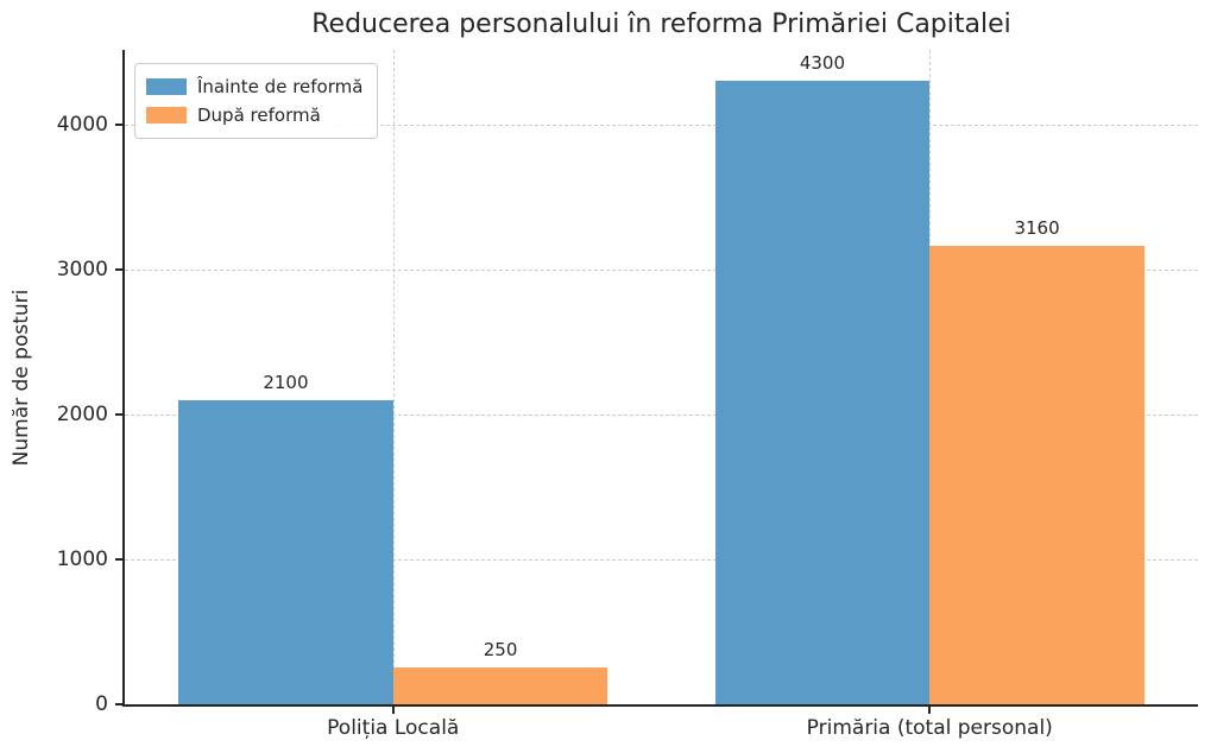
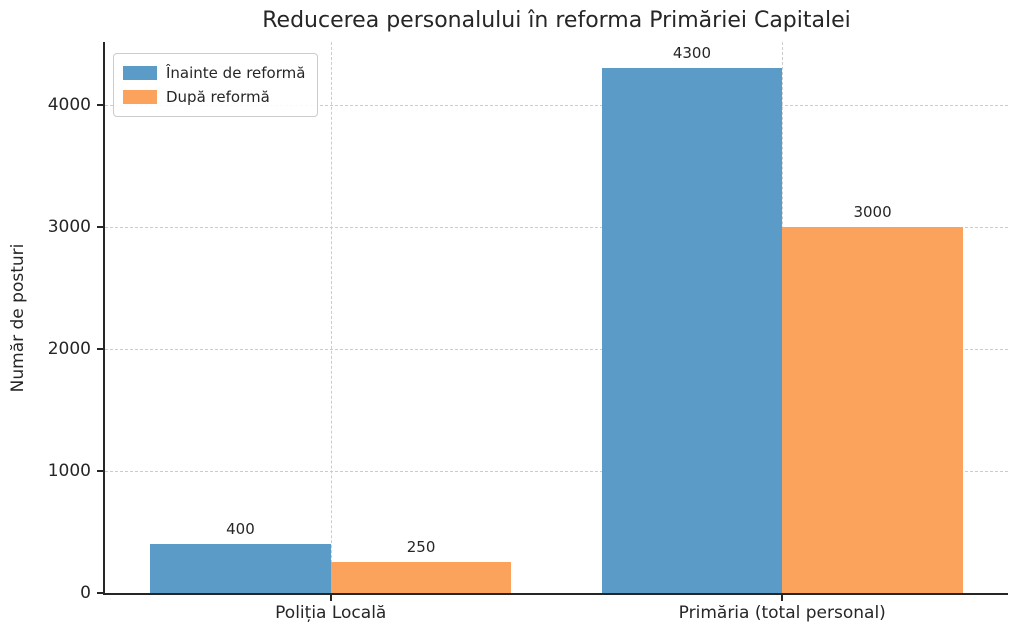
Înainte de reformă/Poliția Locală: 2100 -> 400
După reformă/Primăria (total personal): 3160 -> 3000
